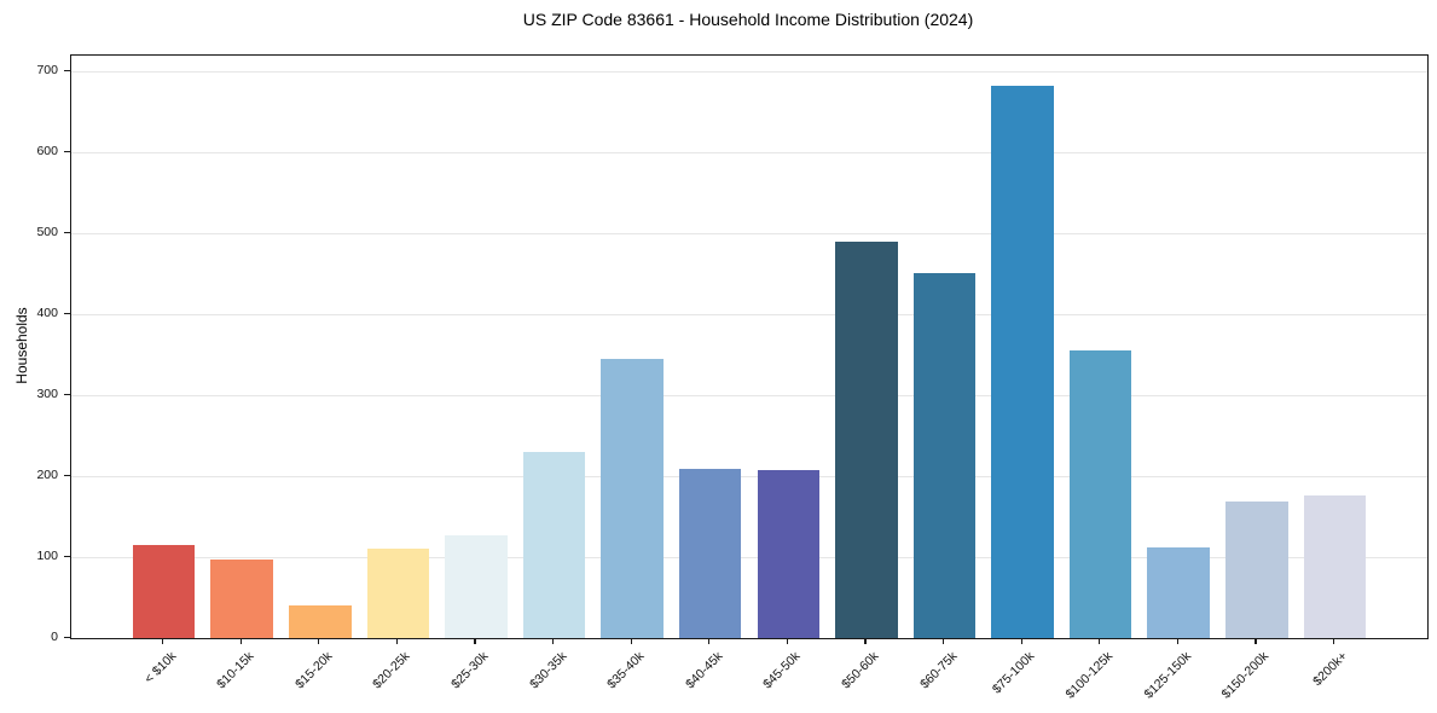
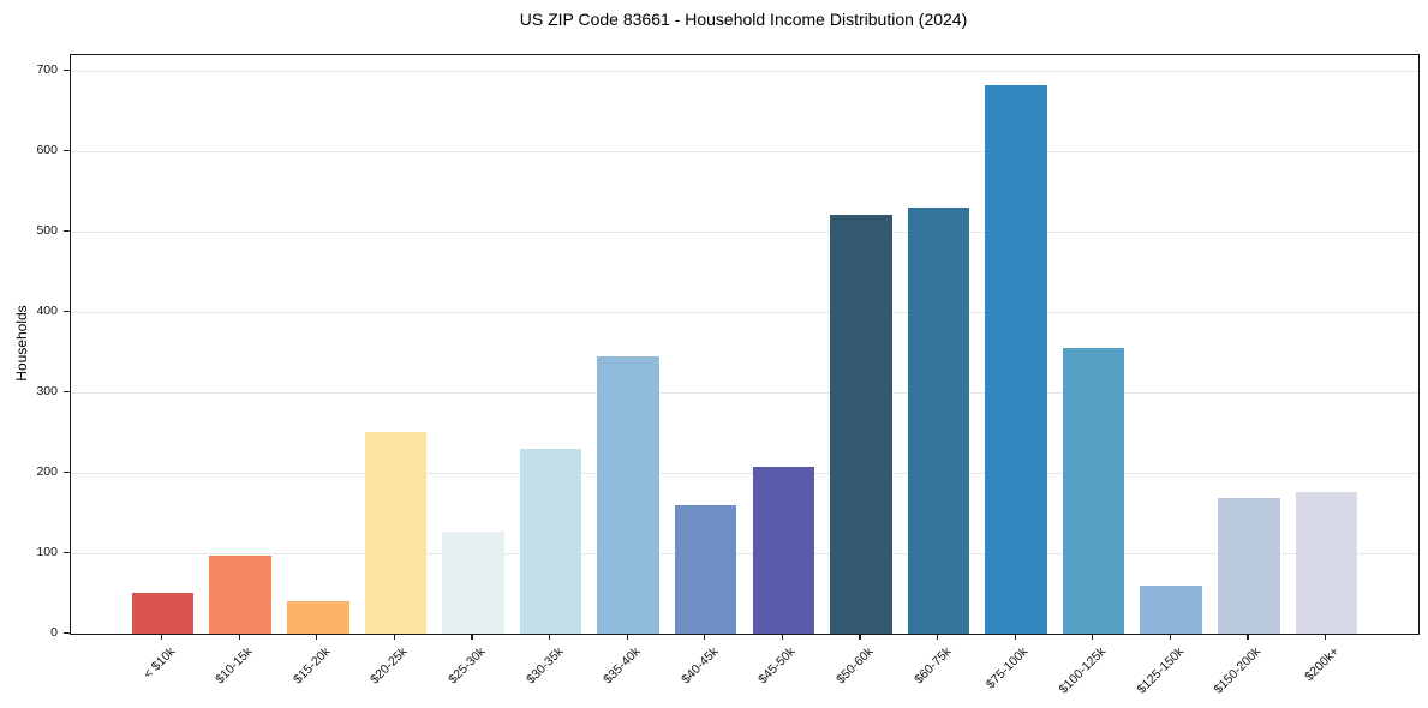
< $10k: 120 -> 50
$20-25k: 110 -> 250
$40-45k: 210 -> 160
$50-60k: 490 -> 520
$60-75k: 450 -> 530
$125-150k: 110 -> 60
